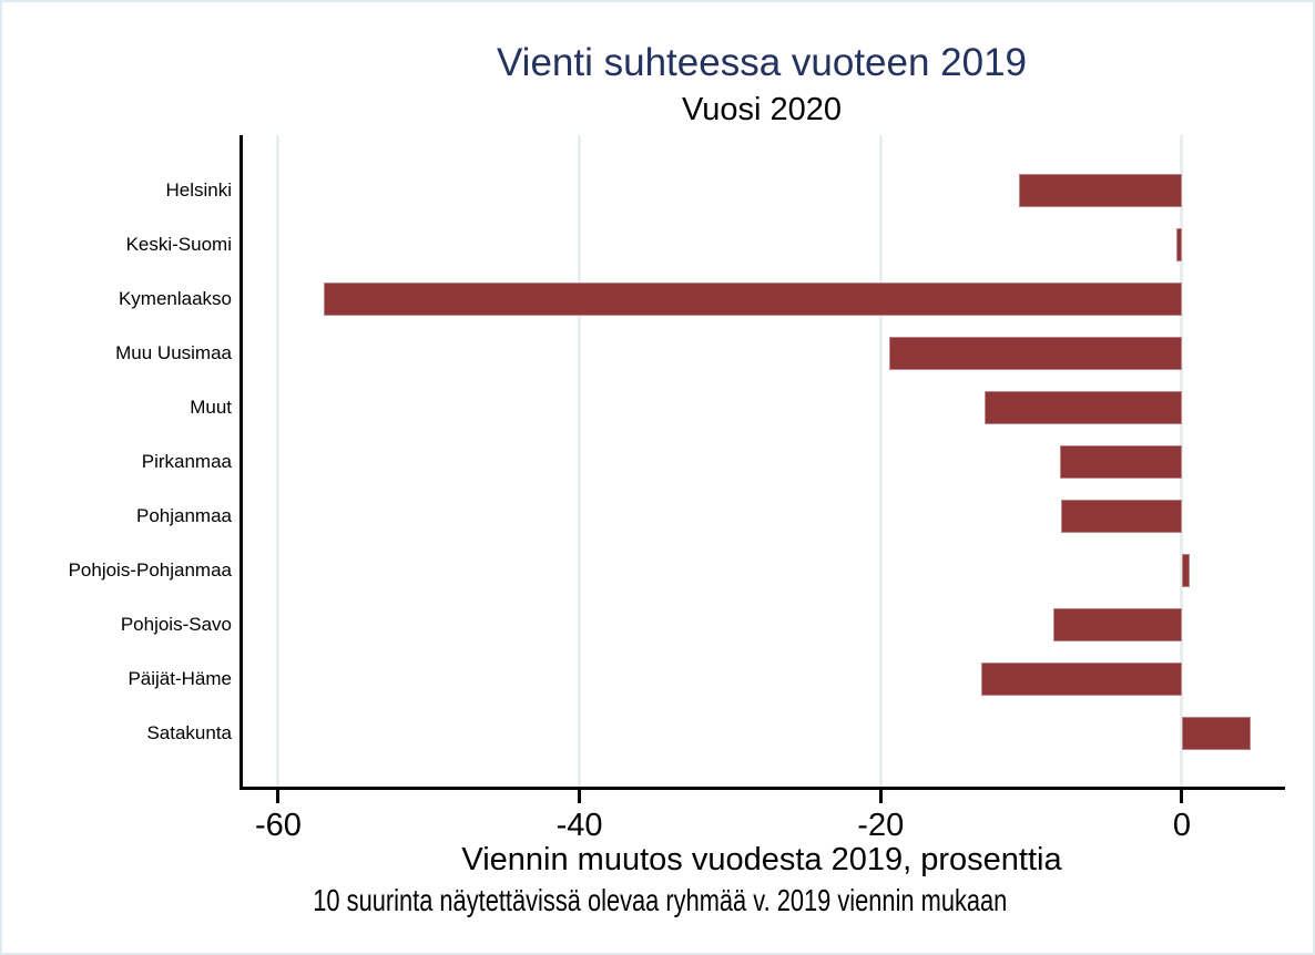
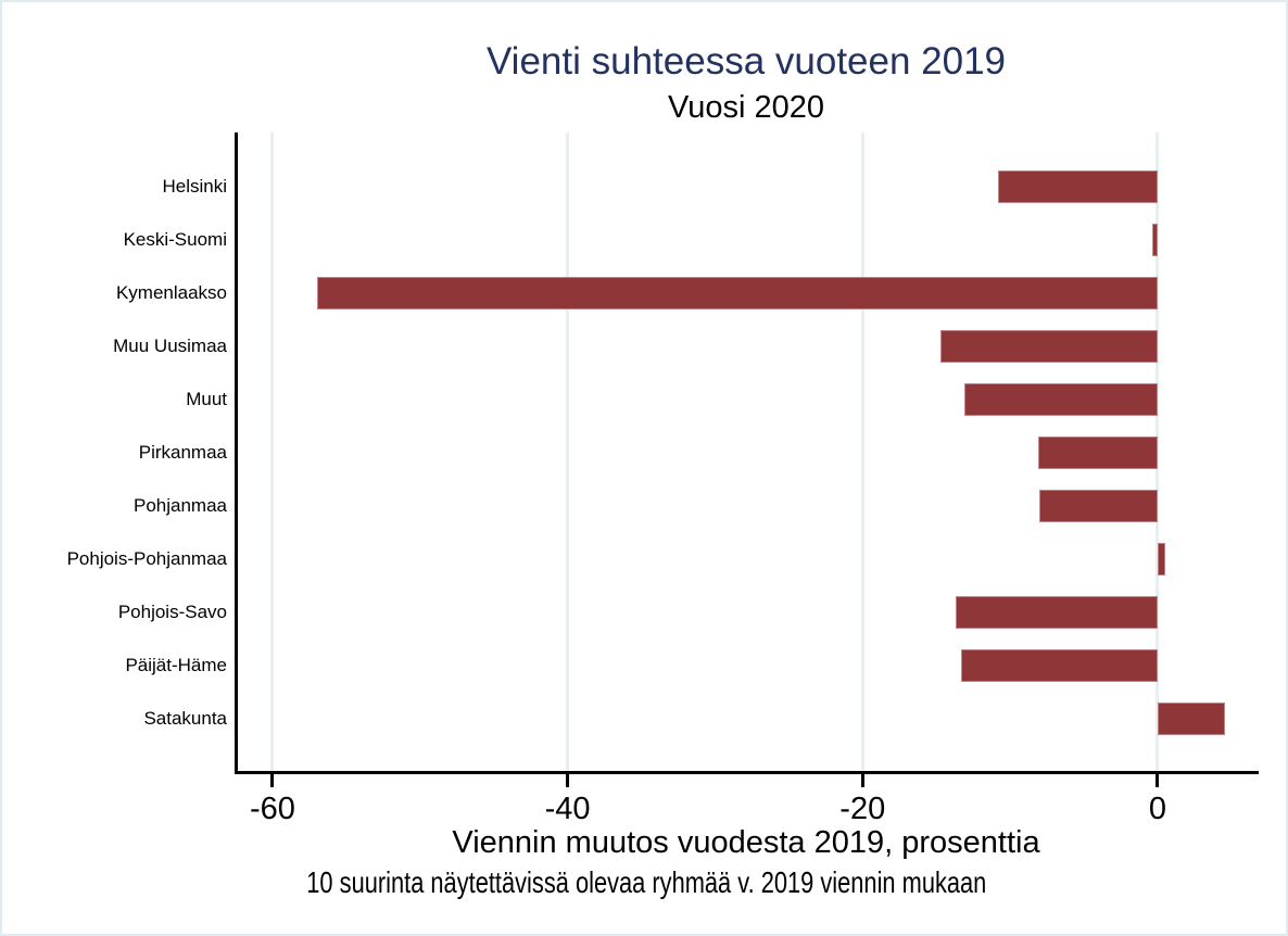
Muu Uusimaa: -19.4 -> -14.7
Pohjois-Savo: -8.5 -> -13.7
